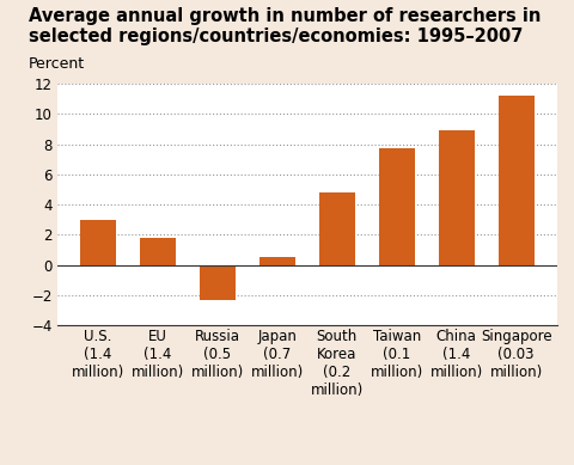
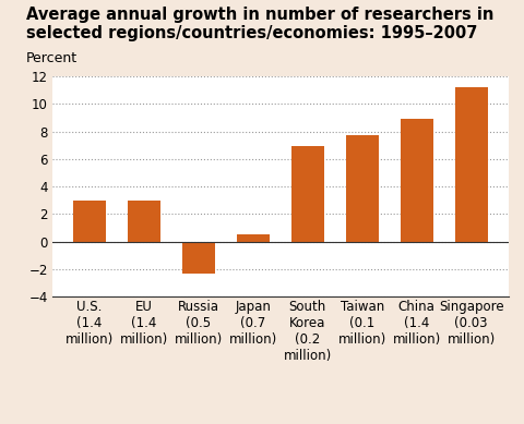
EU (1.4 million): 1.8 -> 3.0
South Korea (0.2 million): 4.8 -> 6.9
